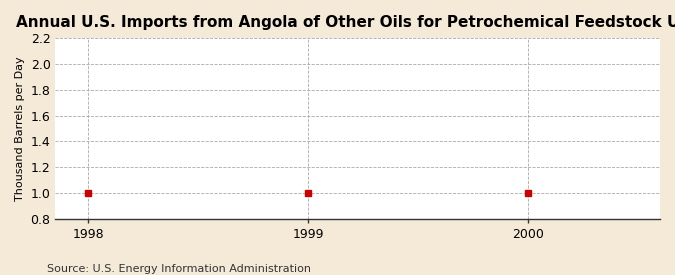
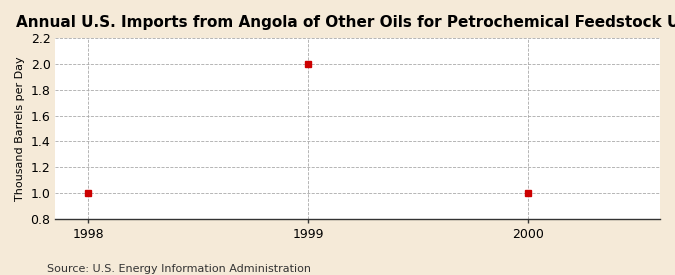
1999: 1 -> 2
